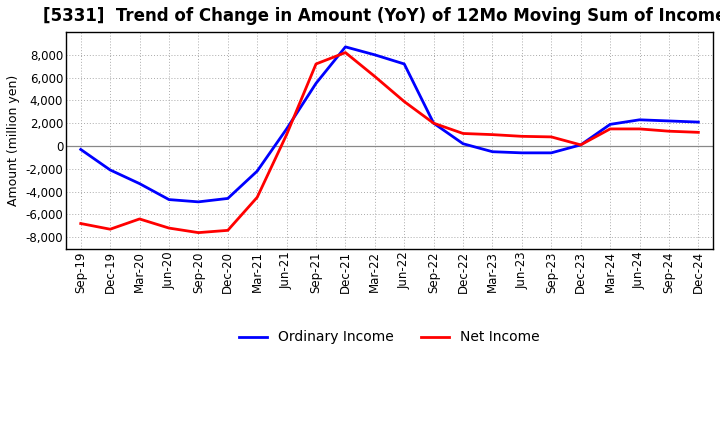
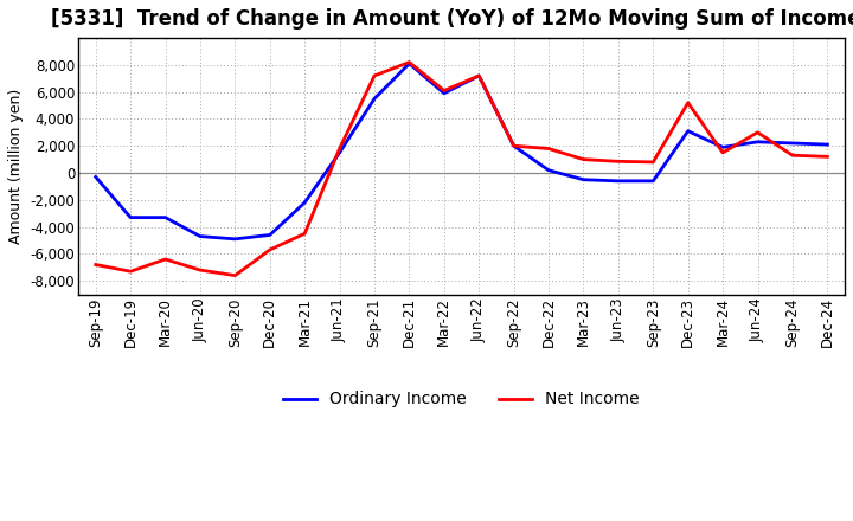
Ordinary Income/Dec-19: -2,100 -> -3,300
Net Income/Dec-20: -7,400 -> -5,700
Net Income/Jun-21: 1,000 -> 1,800
Ordinary Income/Dec-21: 8,700 -> 8,100
Ordinary Income/Mar-22: 8,000 -> 5,900
Net Income/Jun-22: 3,900 -> 7,200
Net Income/Dec-22: 1,100 -> 1,800
Ordinary Income/Dec-23: 100 -> 3,100
Net Income/Dec-23: 100 -> 5,200
Net Income/Jun-24: 1,500 -> 3,000
